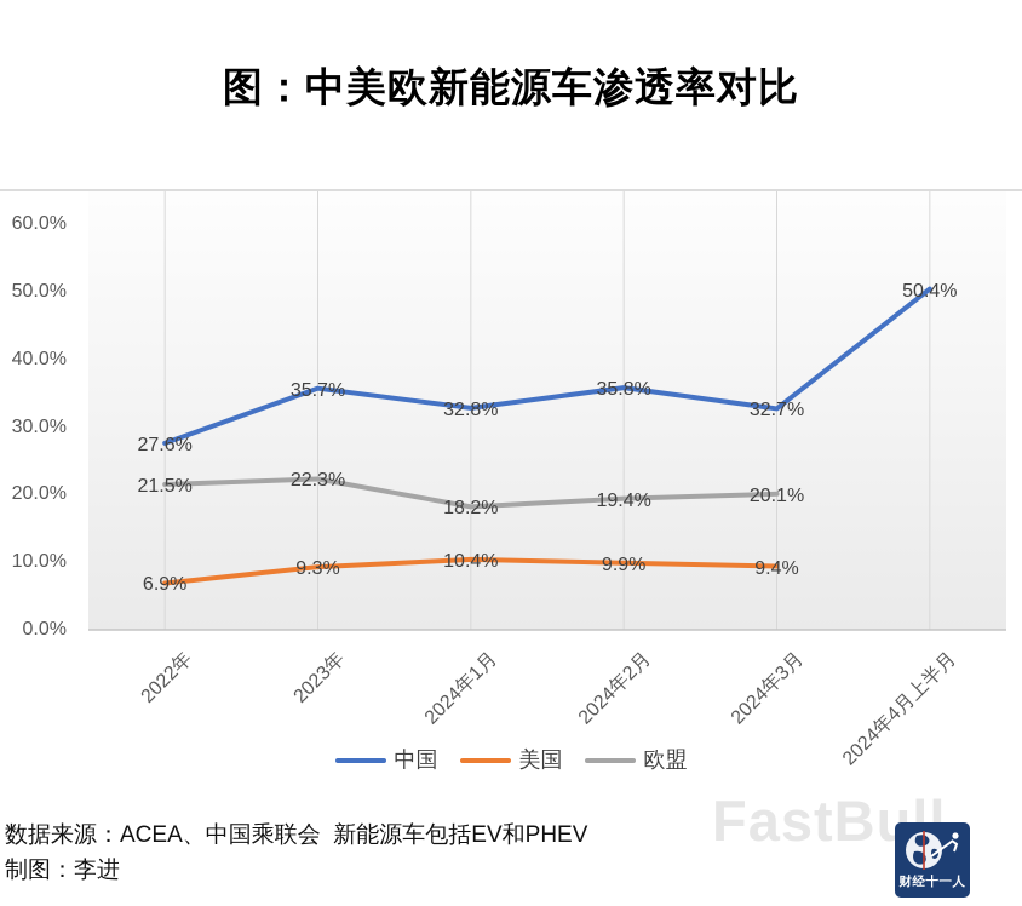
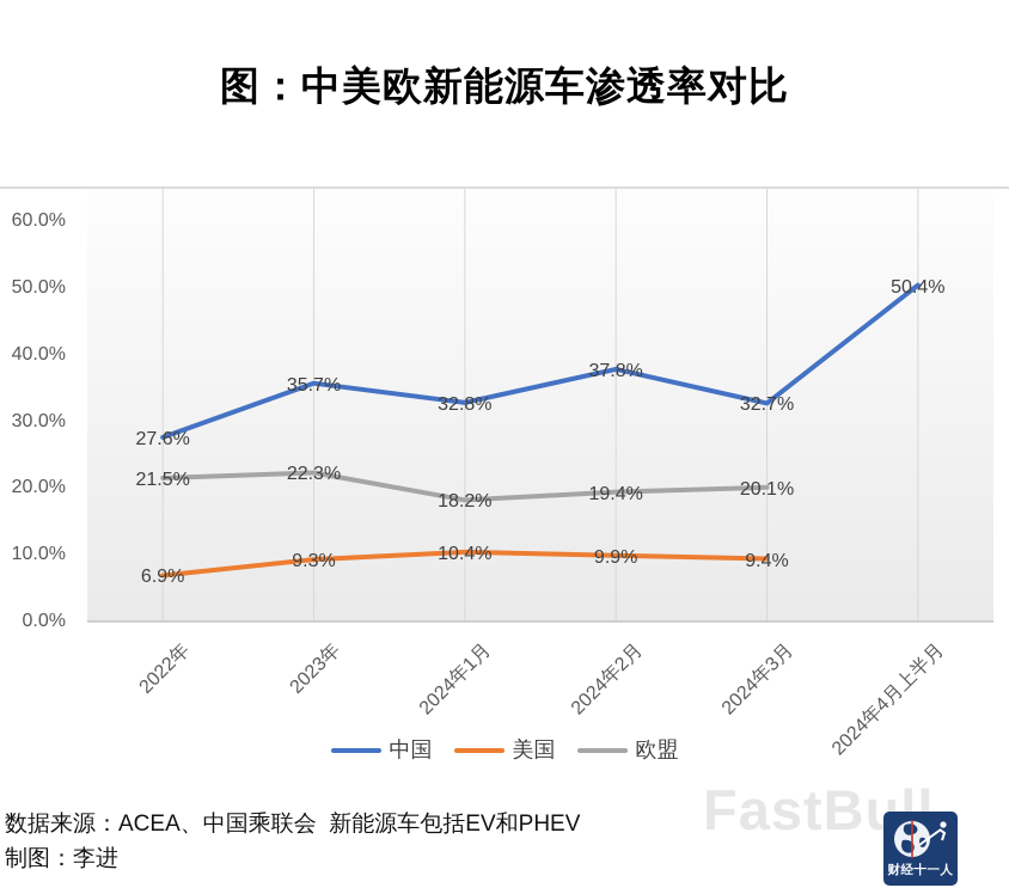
中国/2024年2月: 35.8% -> 37.8%
